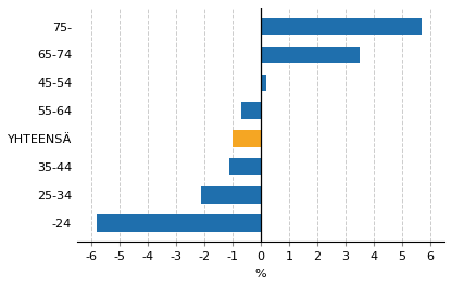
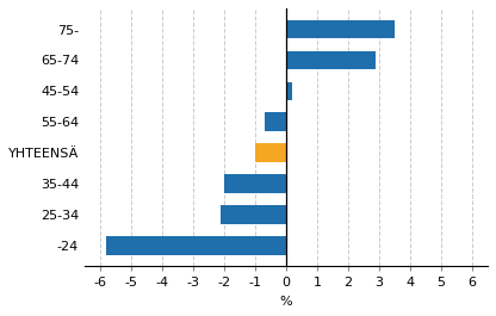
75-: 5.7 -> 3.5
65-74: 3.5 -> 2.9
35-44: -1.1 -> -2.0
